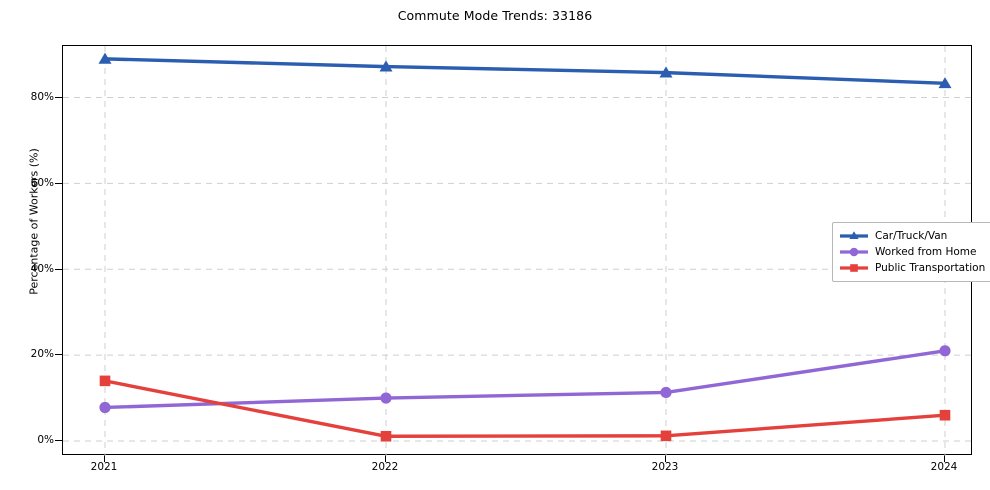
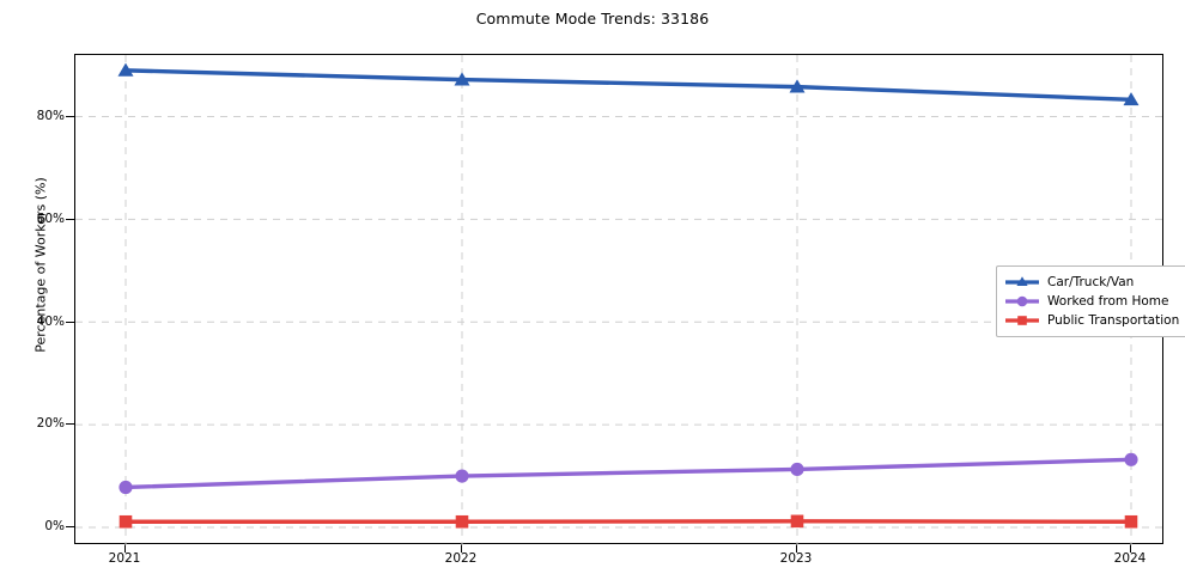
Public Transportation/2021: 14% -> 1%
Worked from Home/2024: 21% -> 13%
Public Transportation/2024: 6% -> 1%
